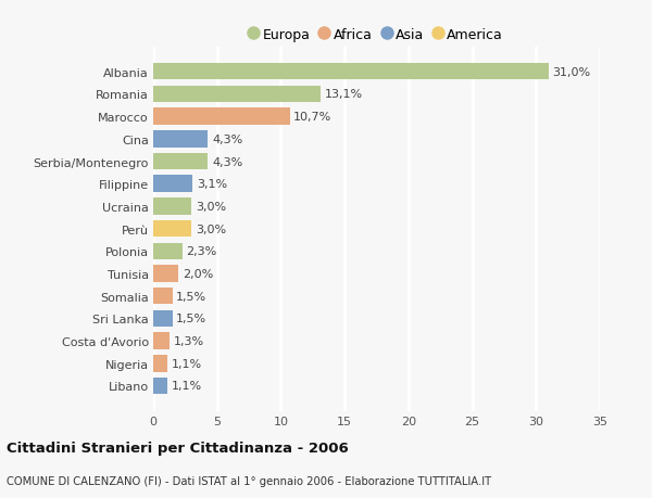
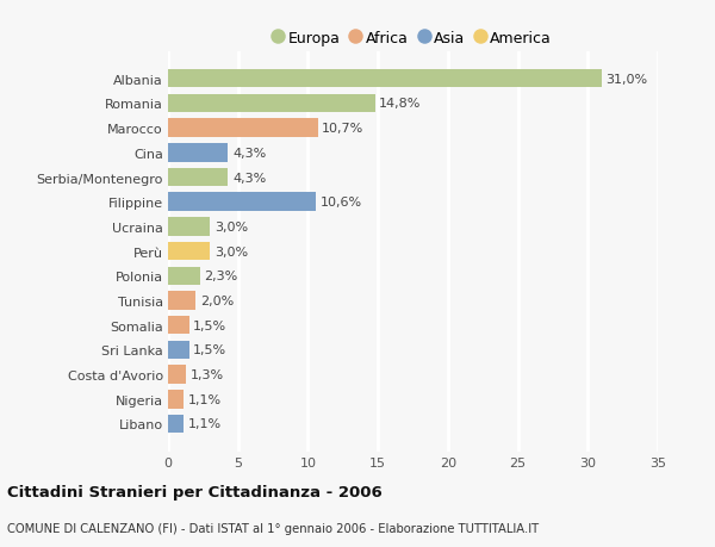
Romania: 13,1% -> 14,8%
Filippine: 3,1% -> 10,6%
